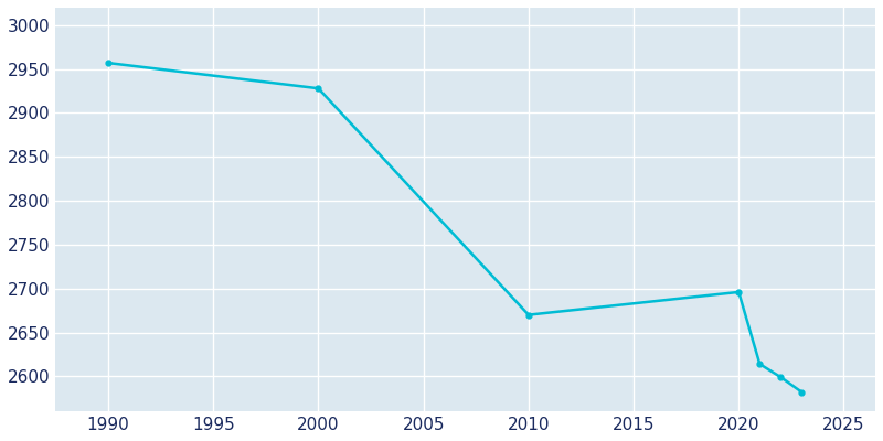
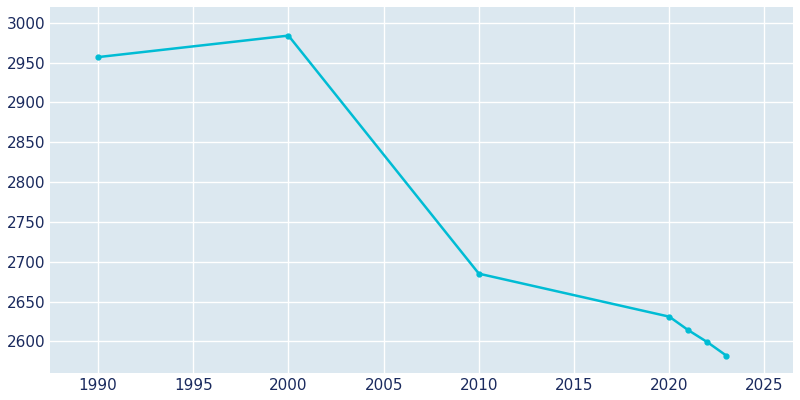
2000: 2928 -> 2984
2010: 2670 -> 2685
2020: 2696 -> 2631
